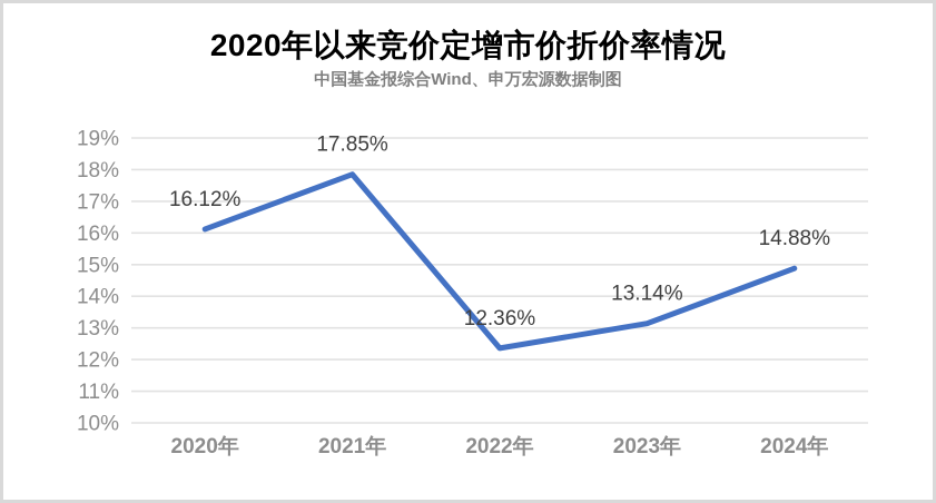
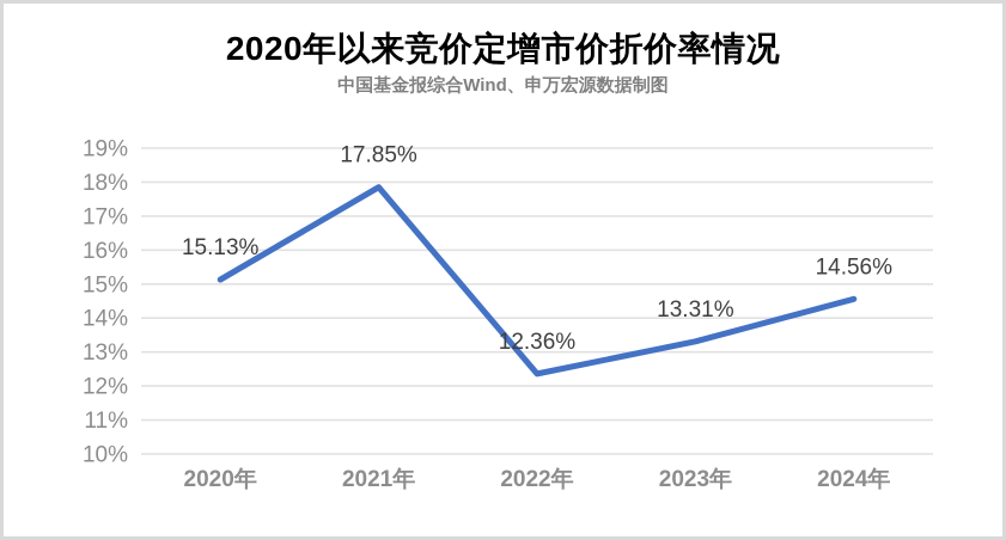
2020年: 16.12% -> 15.13%
2023年: 13.14% -> 13.31%
2024年: 14.88% -> 14.56%
